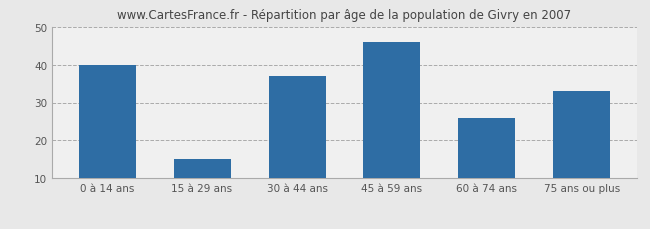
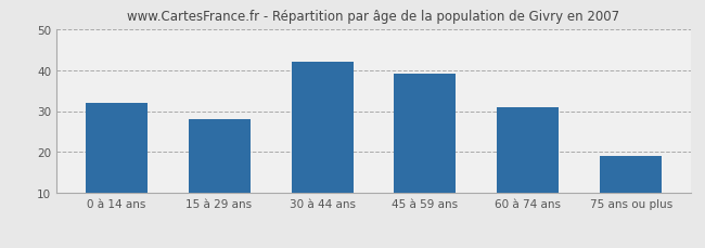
0 à 14 ans: 40 -> 32
15 à 29 ans: 15 -> 28
30 à 44 ans: 37 -> 42
45 à 59 ans: 46 -> 39
60 à 74 ans: 26 -> 31
75 ans ou plus: 33 -> 19
